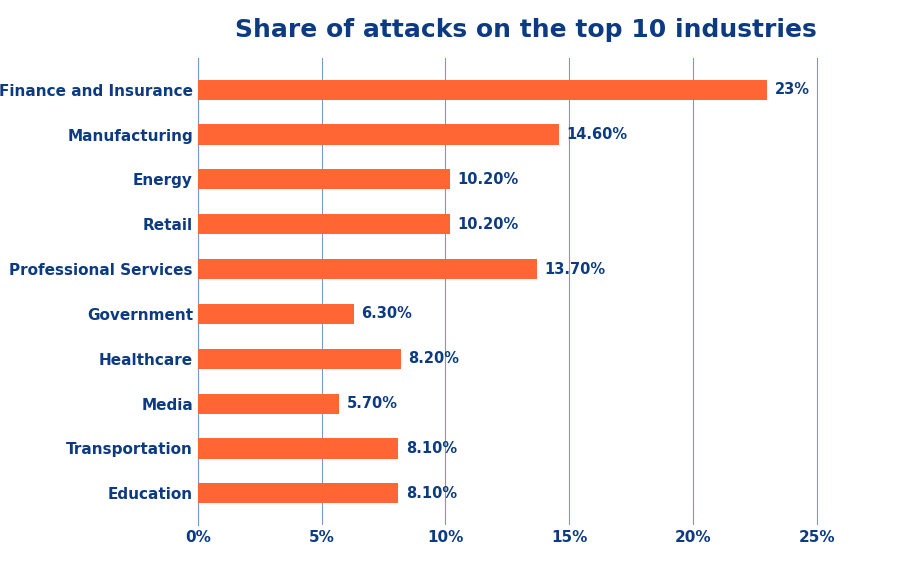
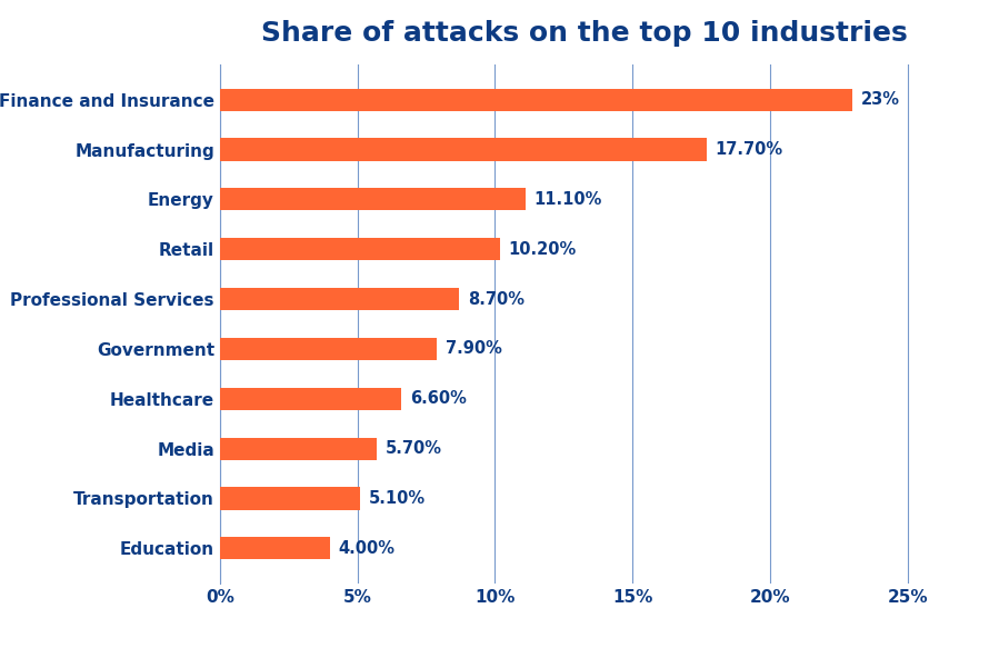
Manufacturing: 14.60% -> 17.70%
Energy: 10.20% -> 11.10%
Professional Services: 13.70% -> 8.70%
Government: 6.30% -> 7.90%
Healthcare: 8.20% -> 6.60%
Transportation: 8.10% -> 5.10%
Education: 8.10% -> 4.00%
